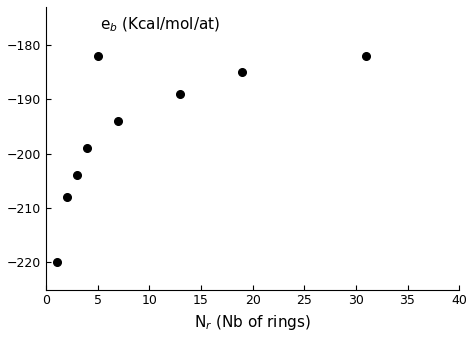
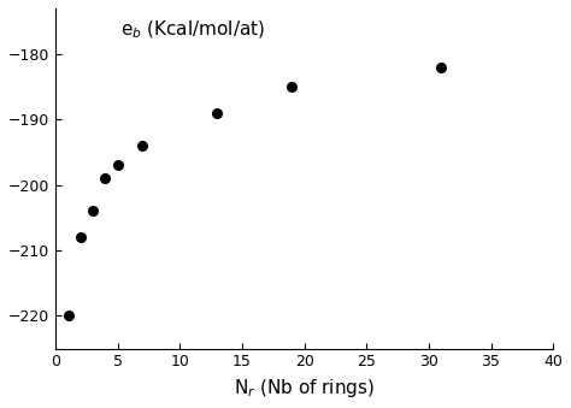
5: -182 -> -197
